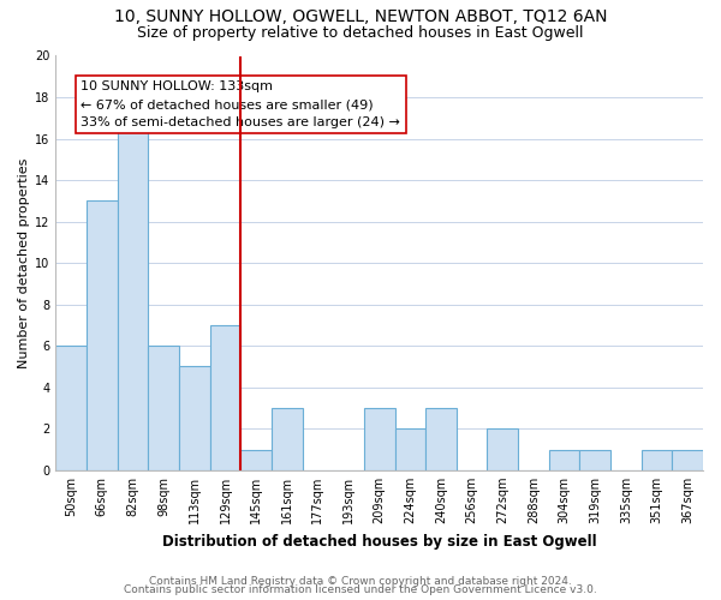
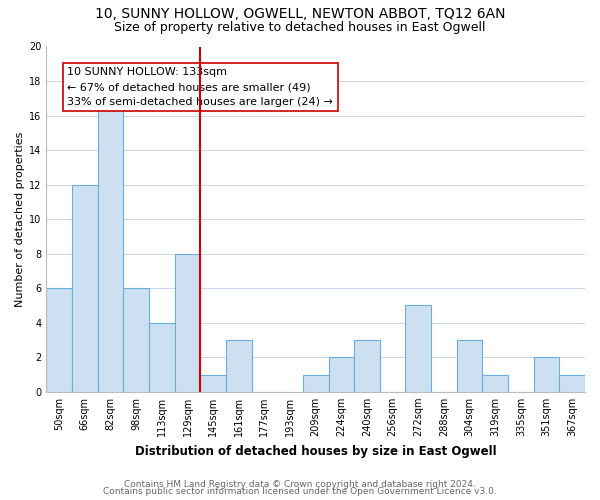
66sqm: 13 -> 12
113sqm: 5 -> 4
129sqm: 7 -> 8
209sqm: 3 -> 1
272sqm: 2 -> 5
304sqm: 1 -> 3
351sqm: 1 -> 2
